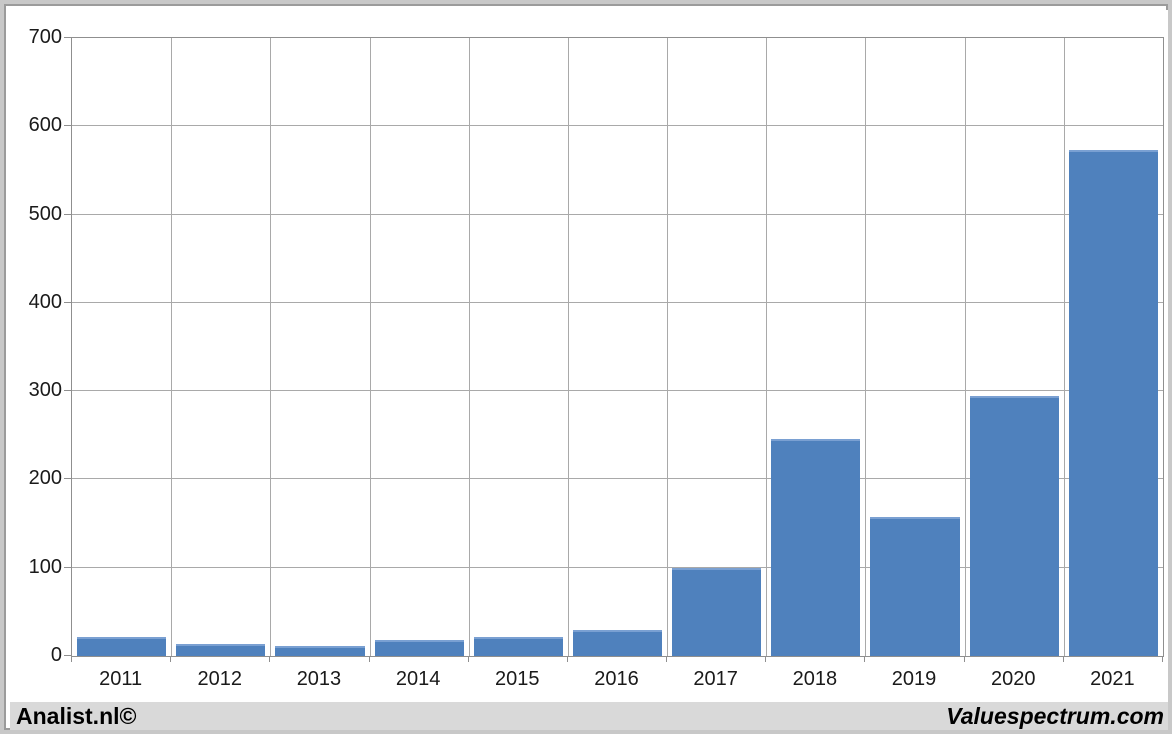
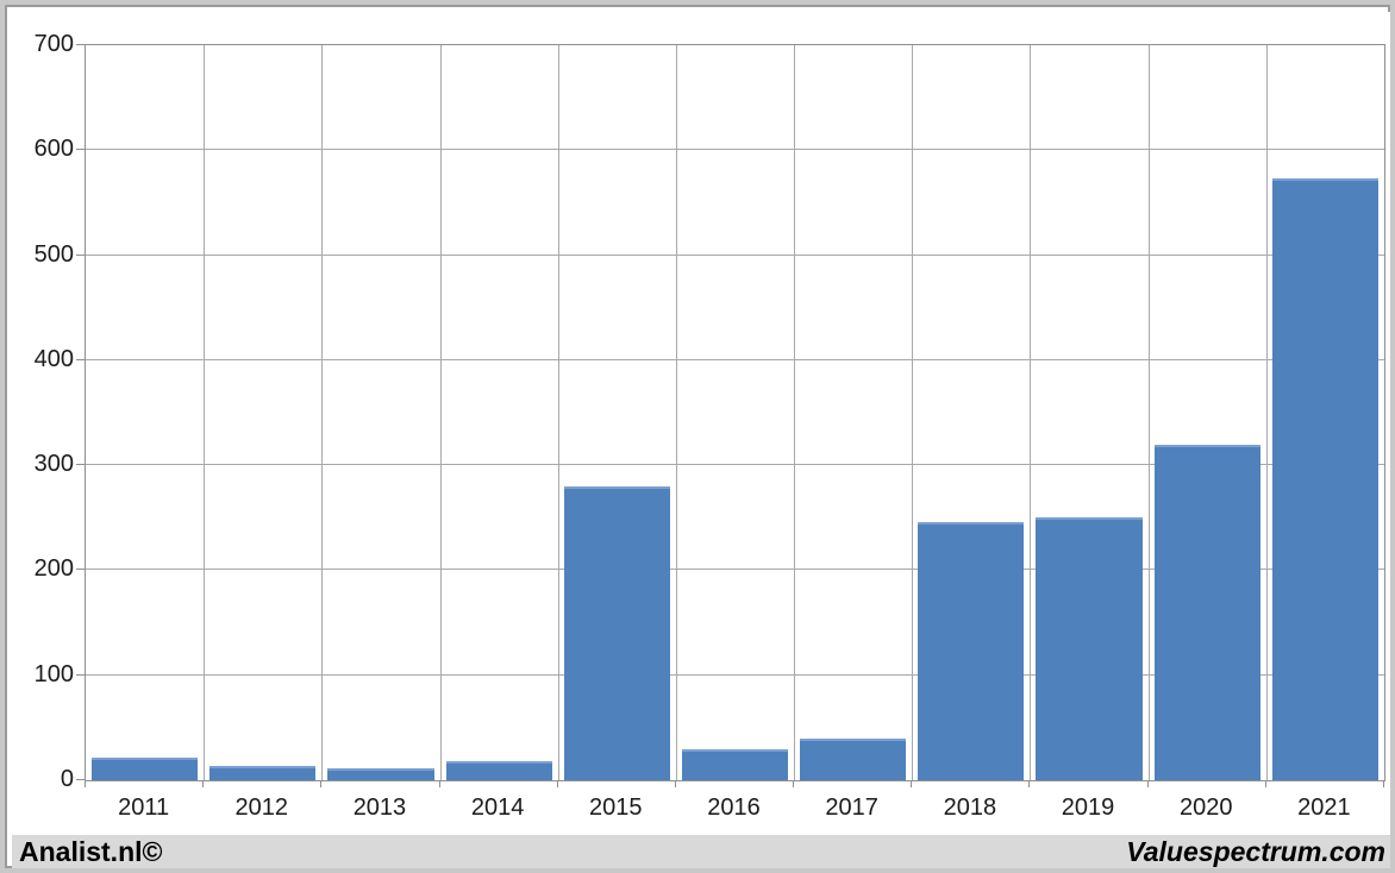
2015: 20 -> 280
2017: 100 -> 40
2019: 160 -> 250
2020: 290 -> 320
